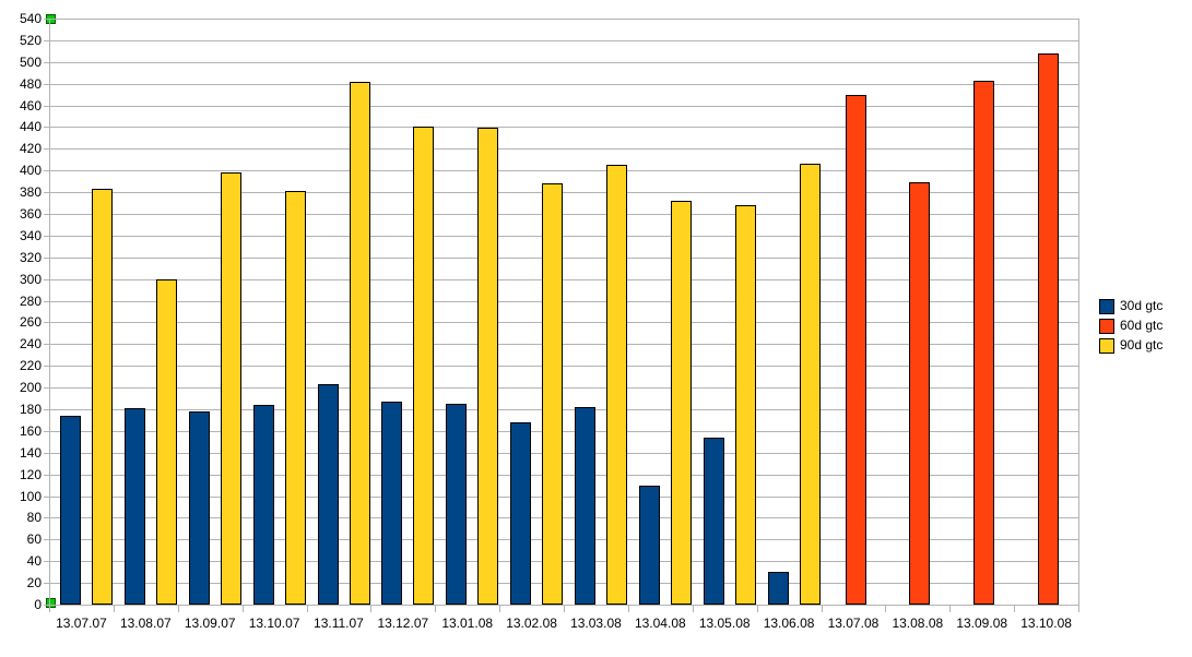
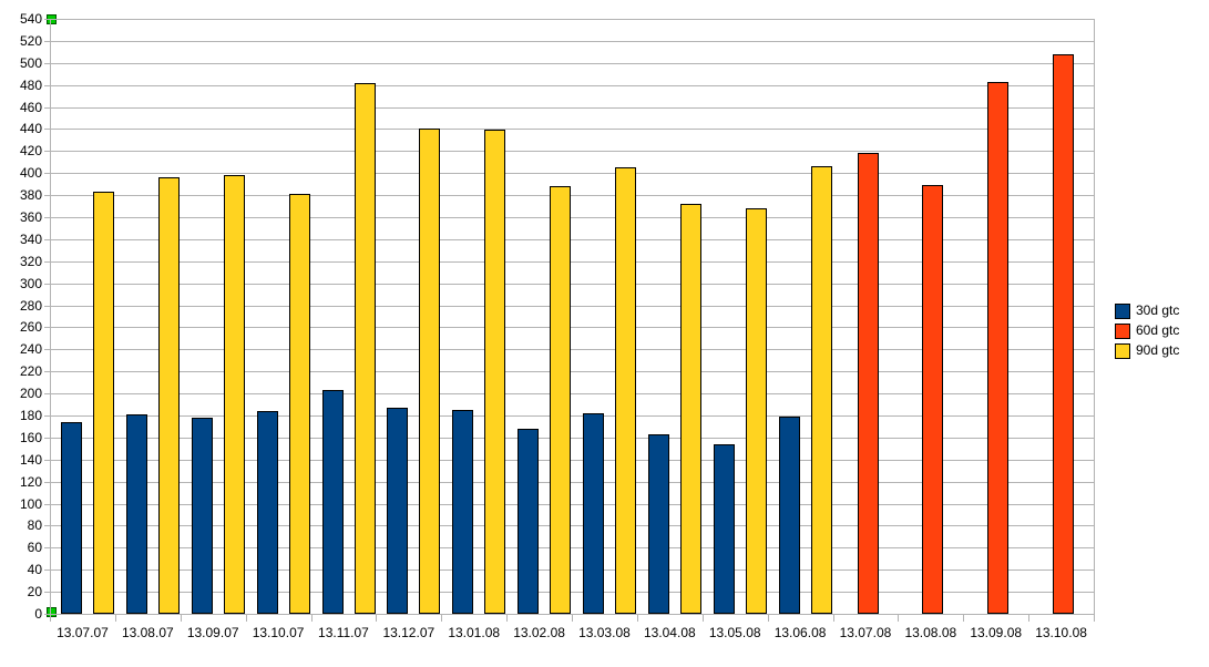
90d gtc/13.08.07: 300 -> 400
30d gtc/13.04.08: 110 -> 160
30d gtc/13.06.08: 30 -> 180
60d gtc/13.07.08: 470 -> 420
